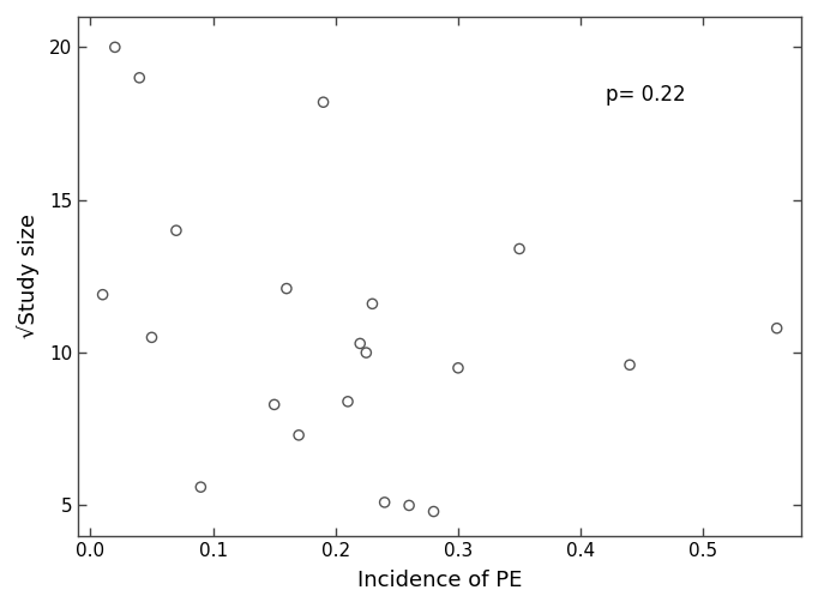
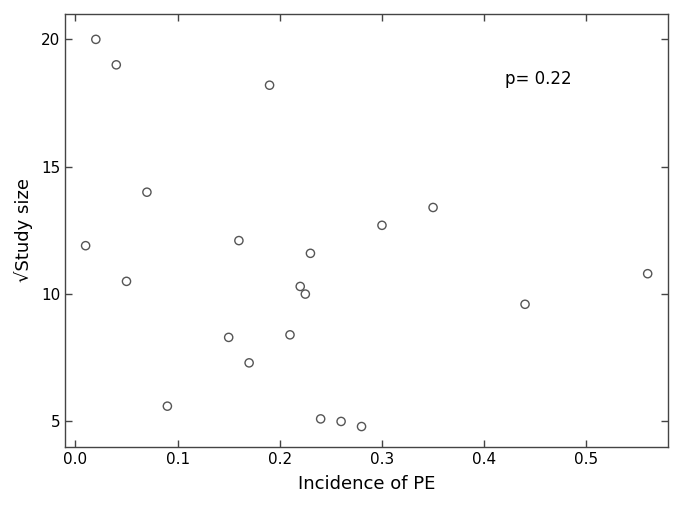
0.3: 9.5 -> 12.7
